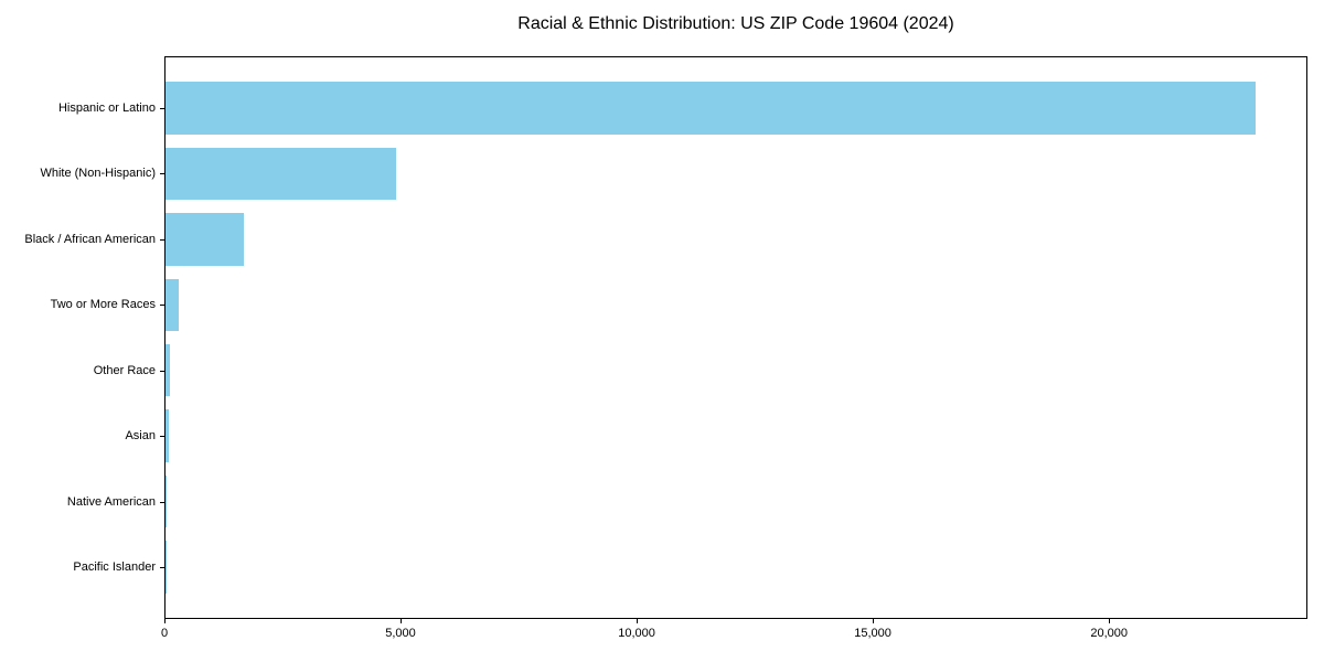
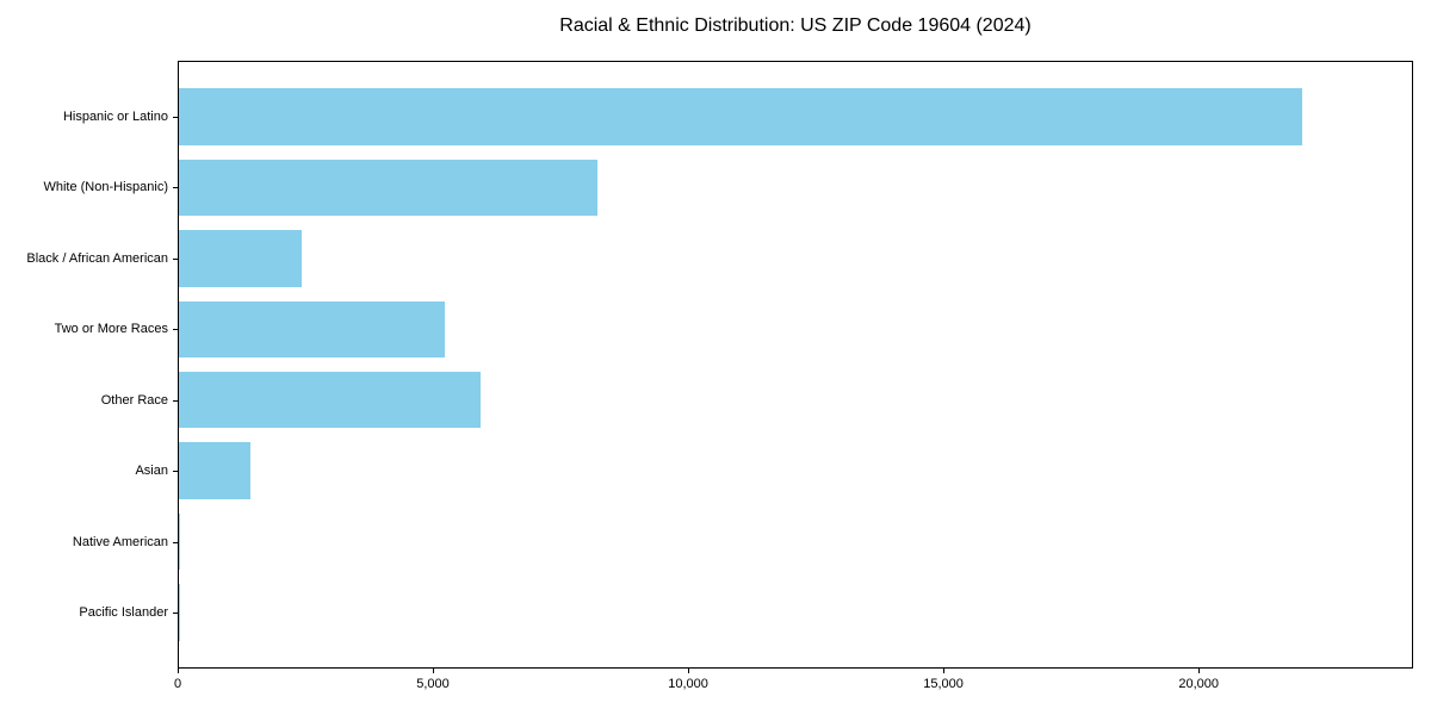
Hispanic or Latino: 23100 -> 22000
White (Non-Hispanic): 4900 -> 8200
Black / African American: 1700 -> 2400
Two or More Races: 300 -> 5200
Other Race: 100 -> 5900
Asian: 100 -> 1400
